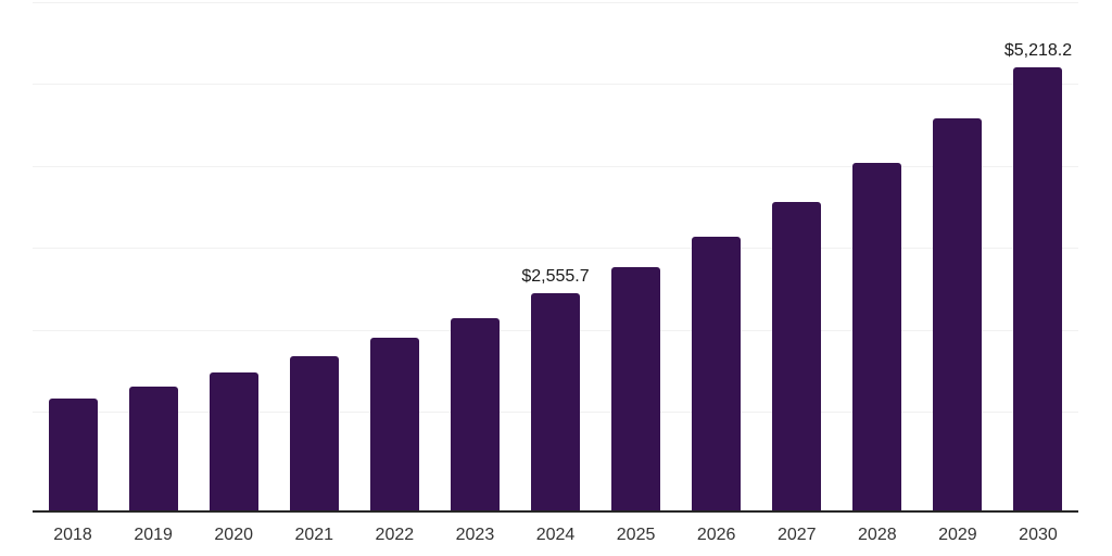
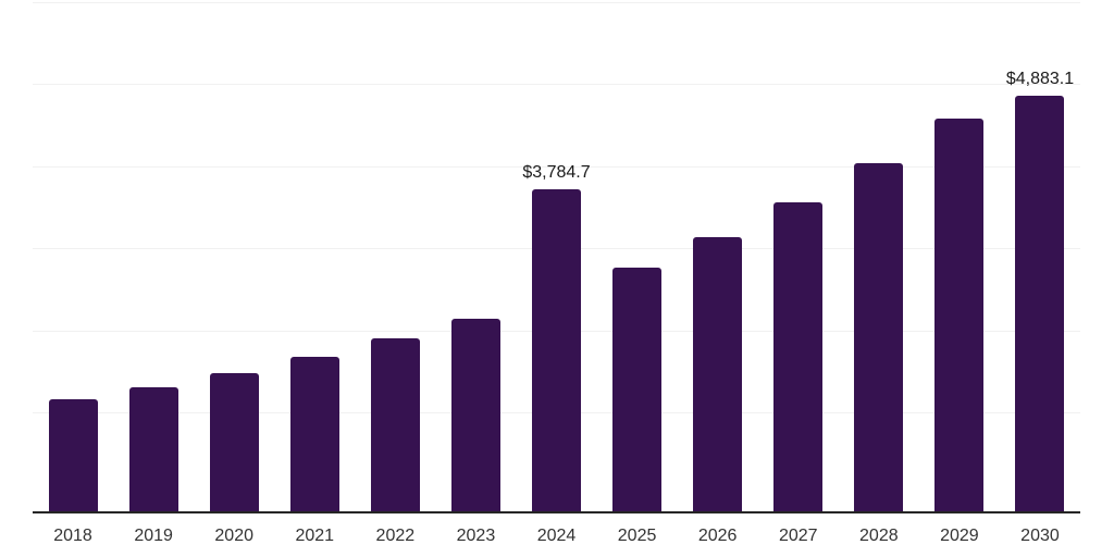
2024: $2,555.7 -> $3,784.7
2030: $5,218.2 -> $4,883.1
